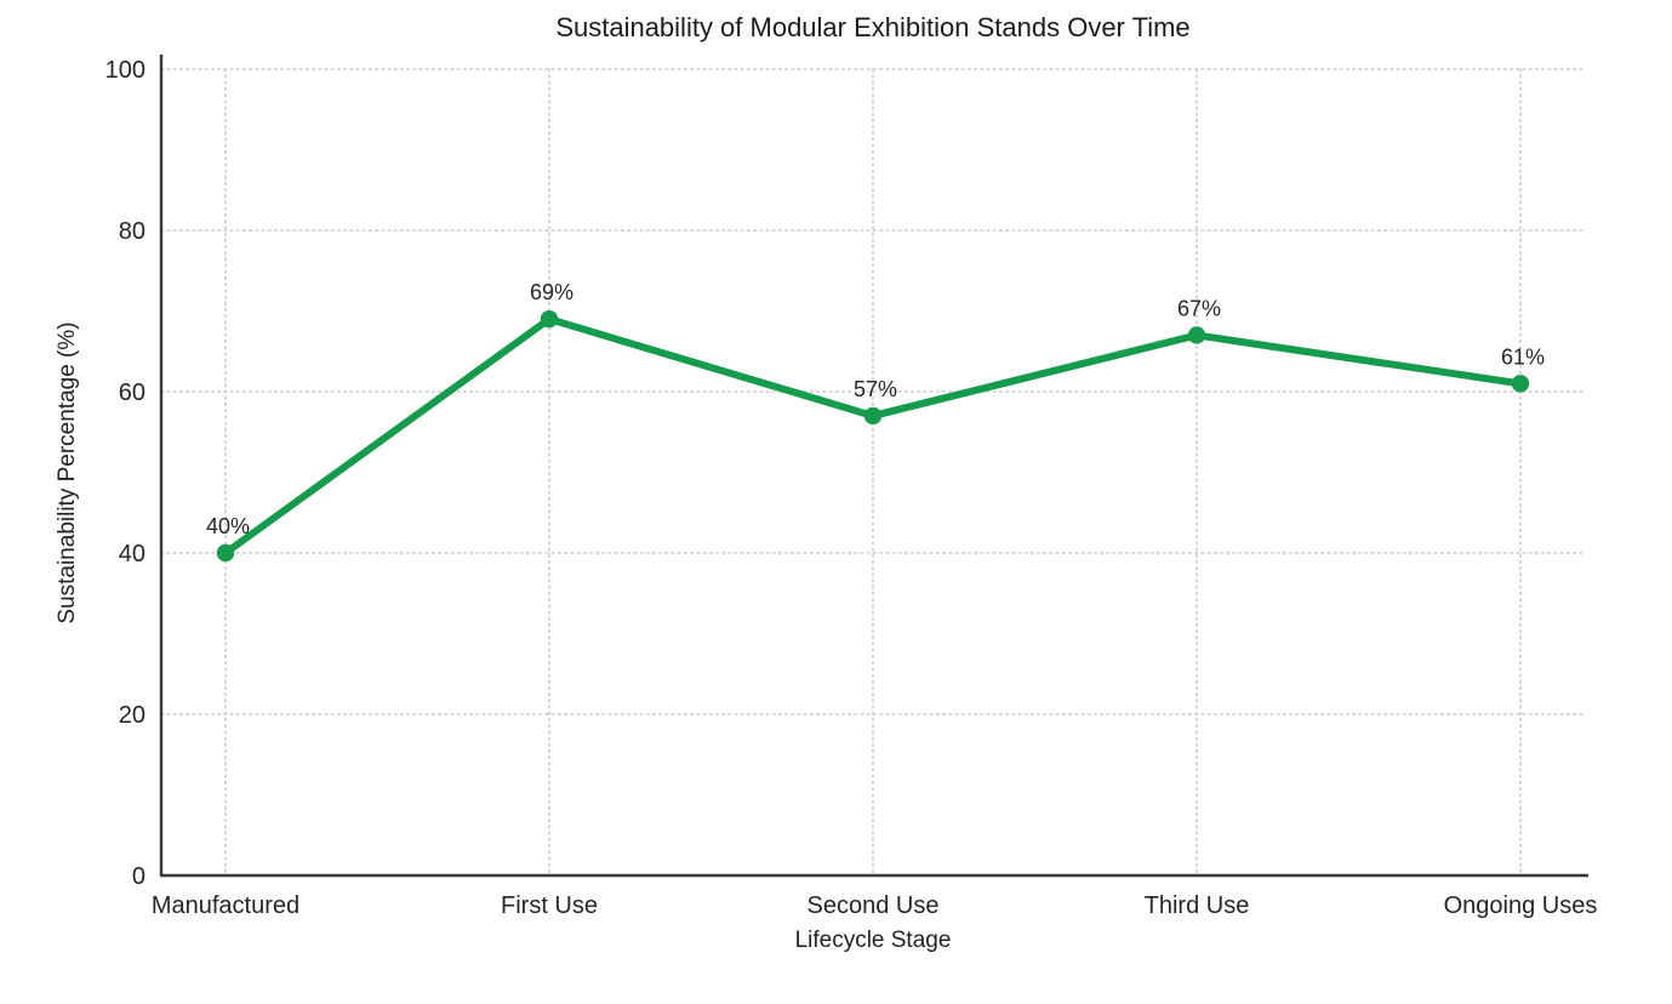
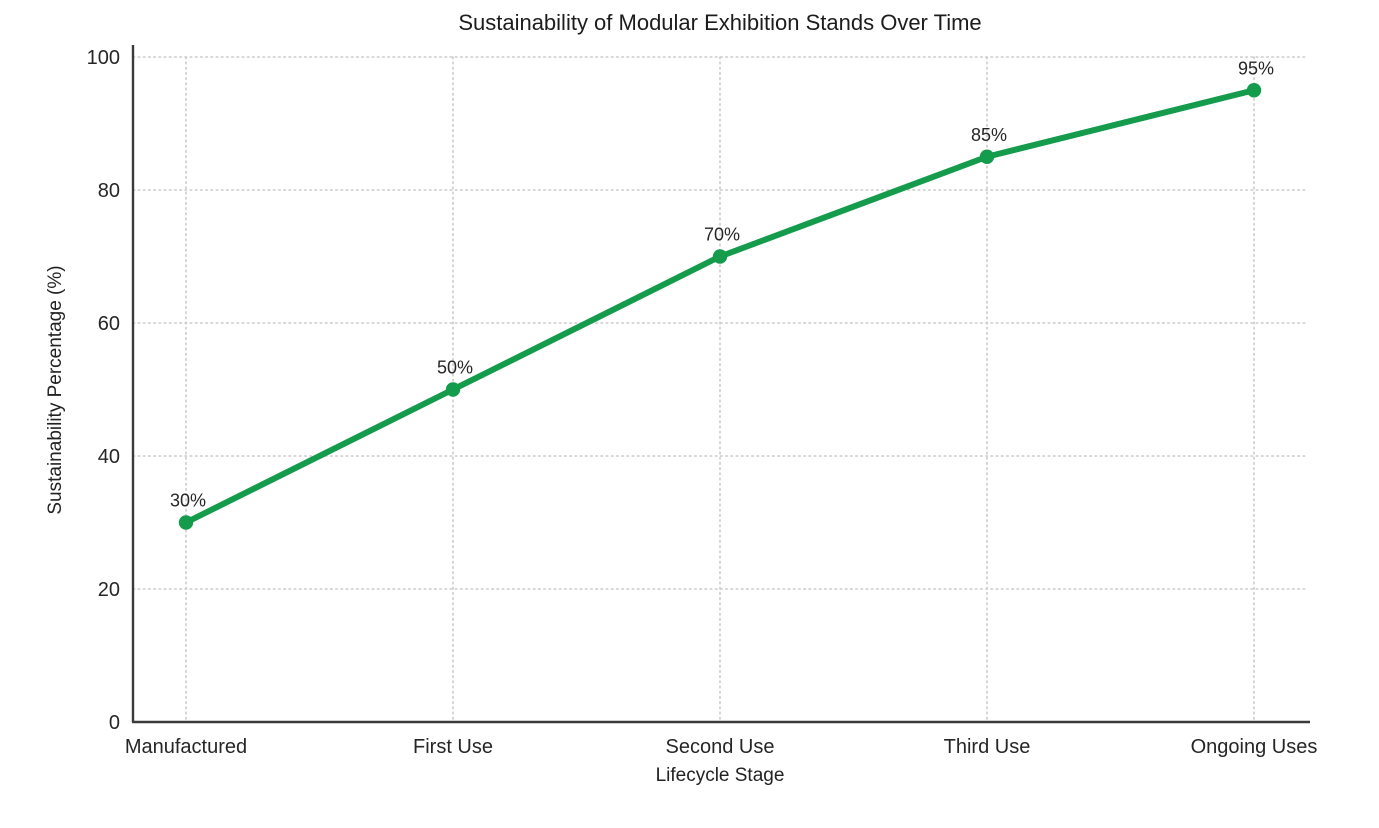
Manufactured: 40% -> 30%
First Use: 69% -> 50%
Second Use: 57% -> 70%
Third Use: 67% -> 85%
Ongoing Uses: 61% -> 95%
